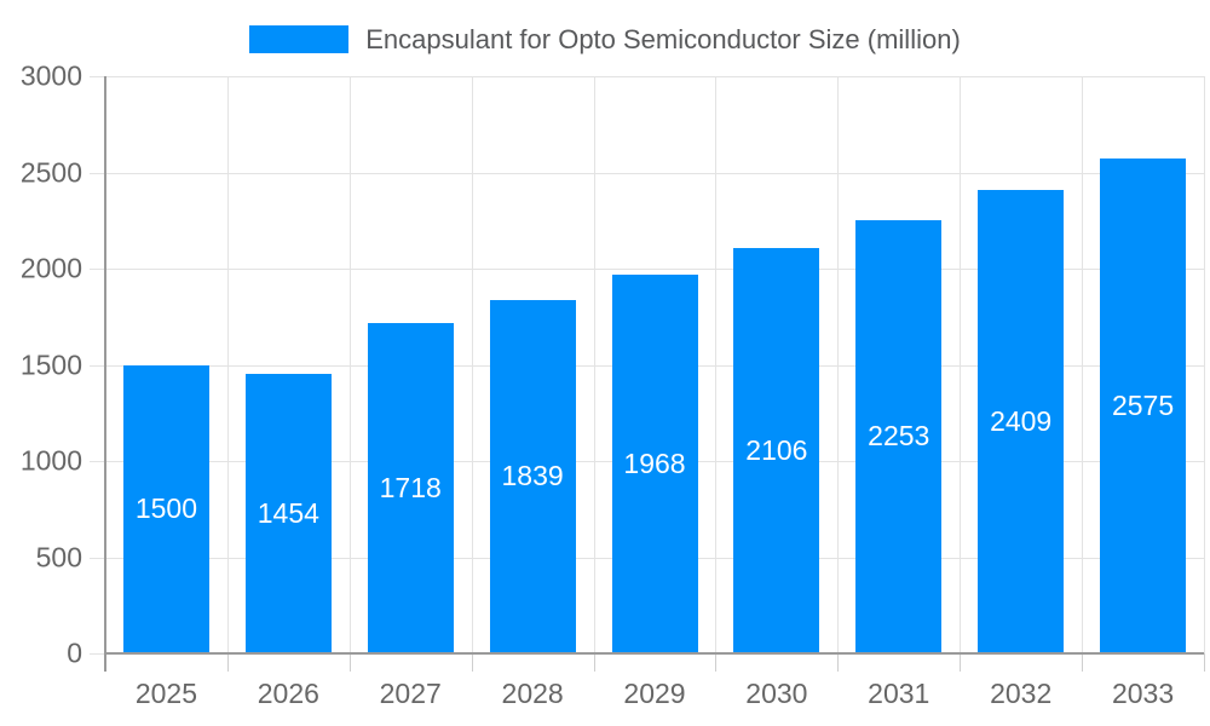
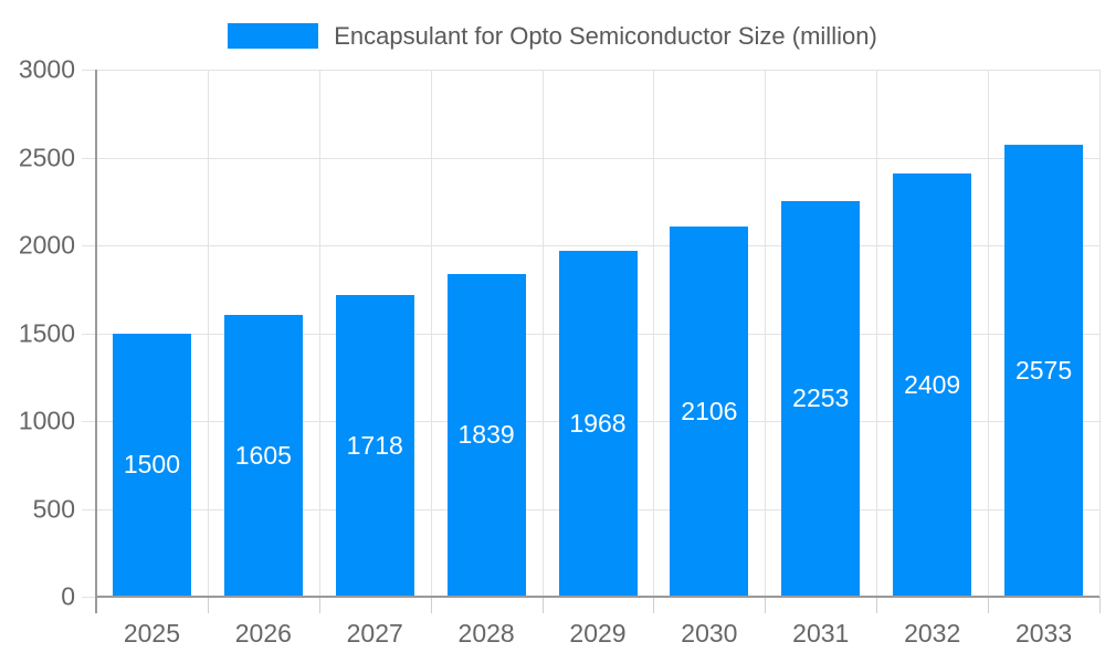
2026: 1454 -> 1605
